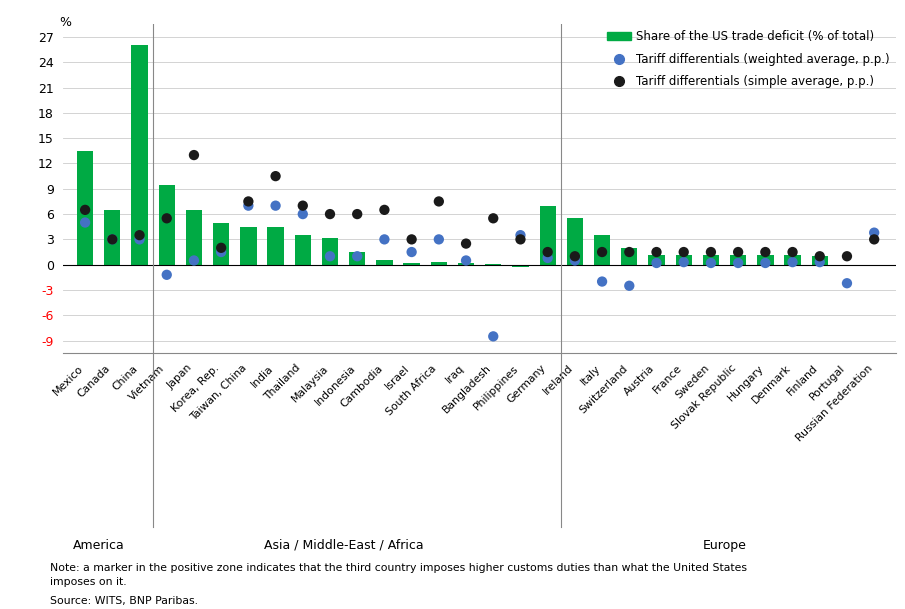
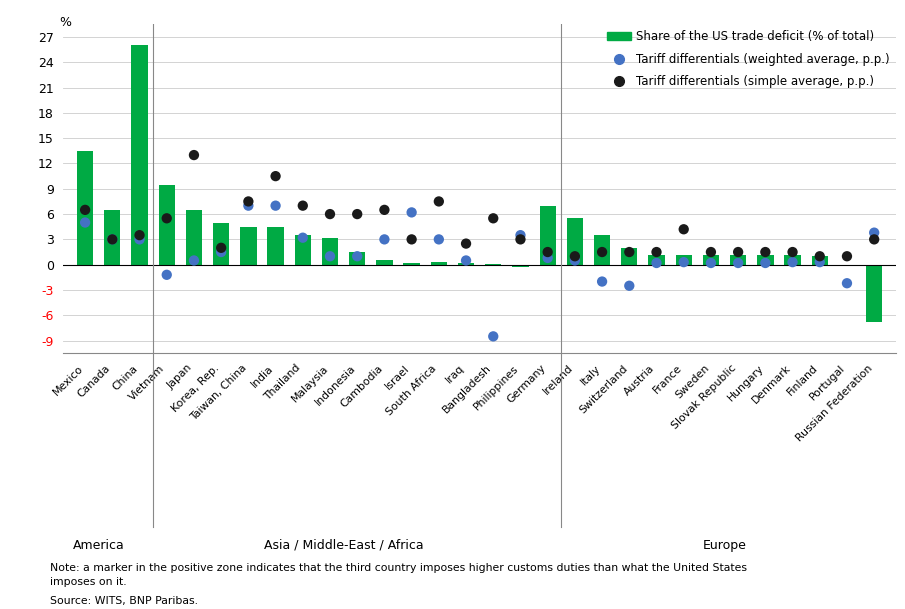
Tariff differentials (weighted average, p.p.)/Thailand: 6.0 -> 3.2
Tariff differentials (weighted average, p.p.)/Israel: 1.5 -> 6.2
Tariff differentials (simple average, p.p.)/France: 1.5 -> 4.2
Share of the US trade deficit (% of total)/Russian Federation: -0.2 -> -6.8
